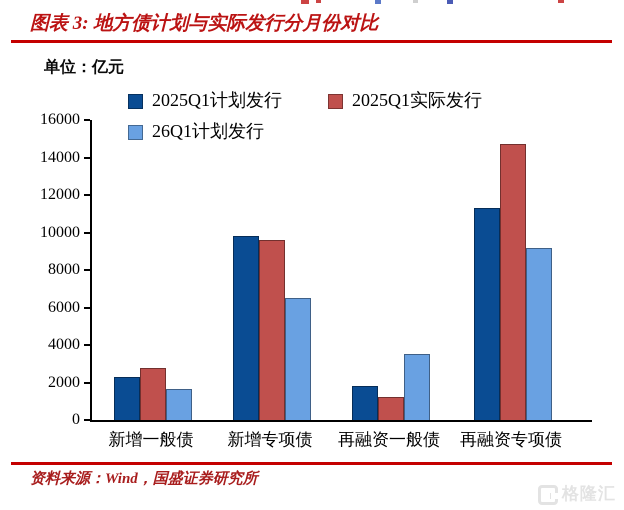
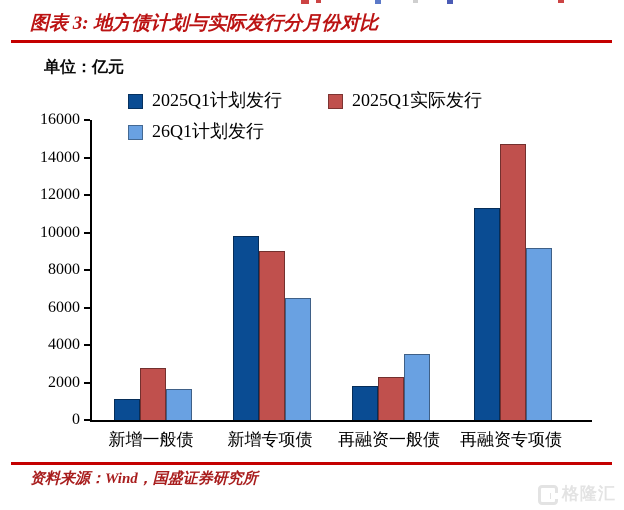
2025Q1计划发行/新增一般债: 2300 -> 1100
2025Q1实际发行/新增专项债: 9600 -> 9000
2025Q1实际发行/再融资一般债: 1200 -> 2300
